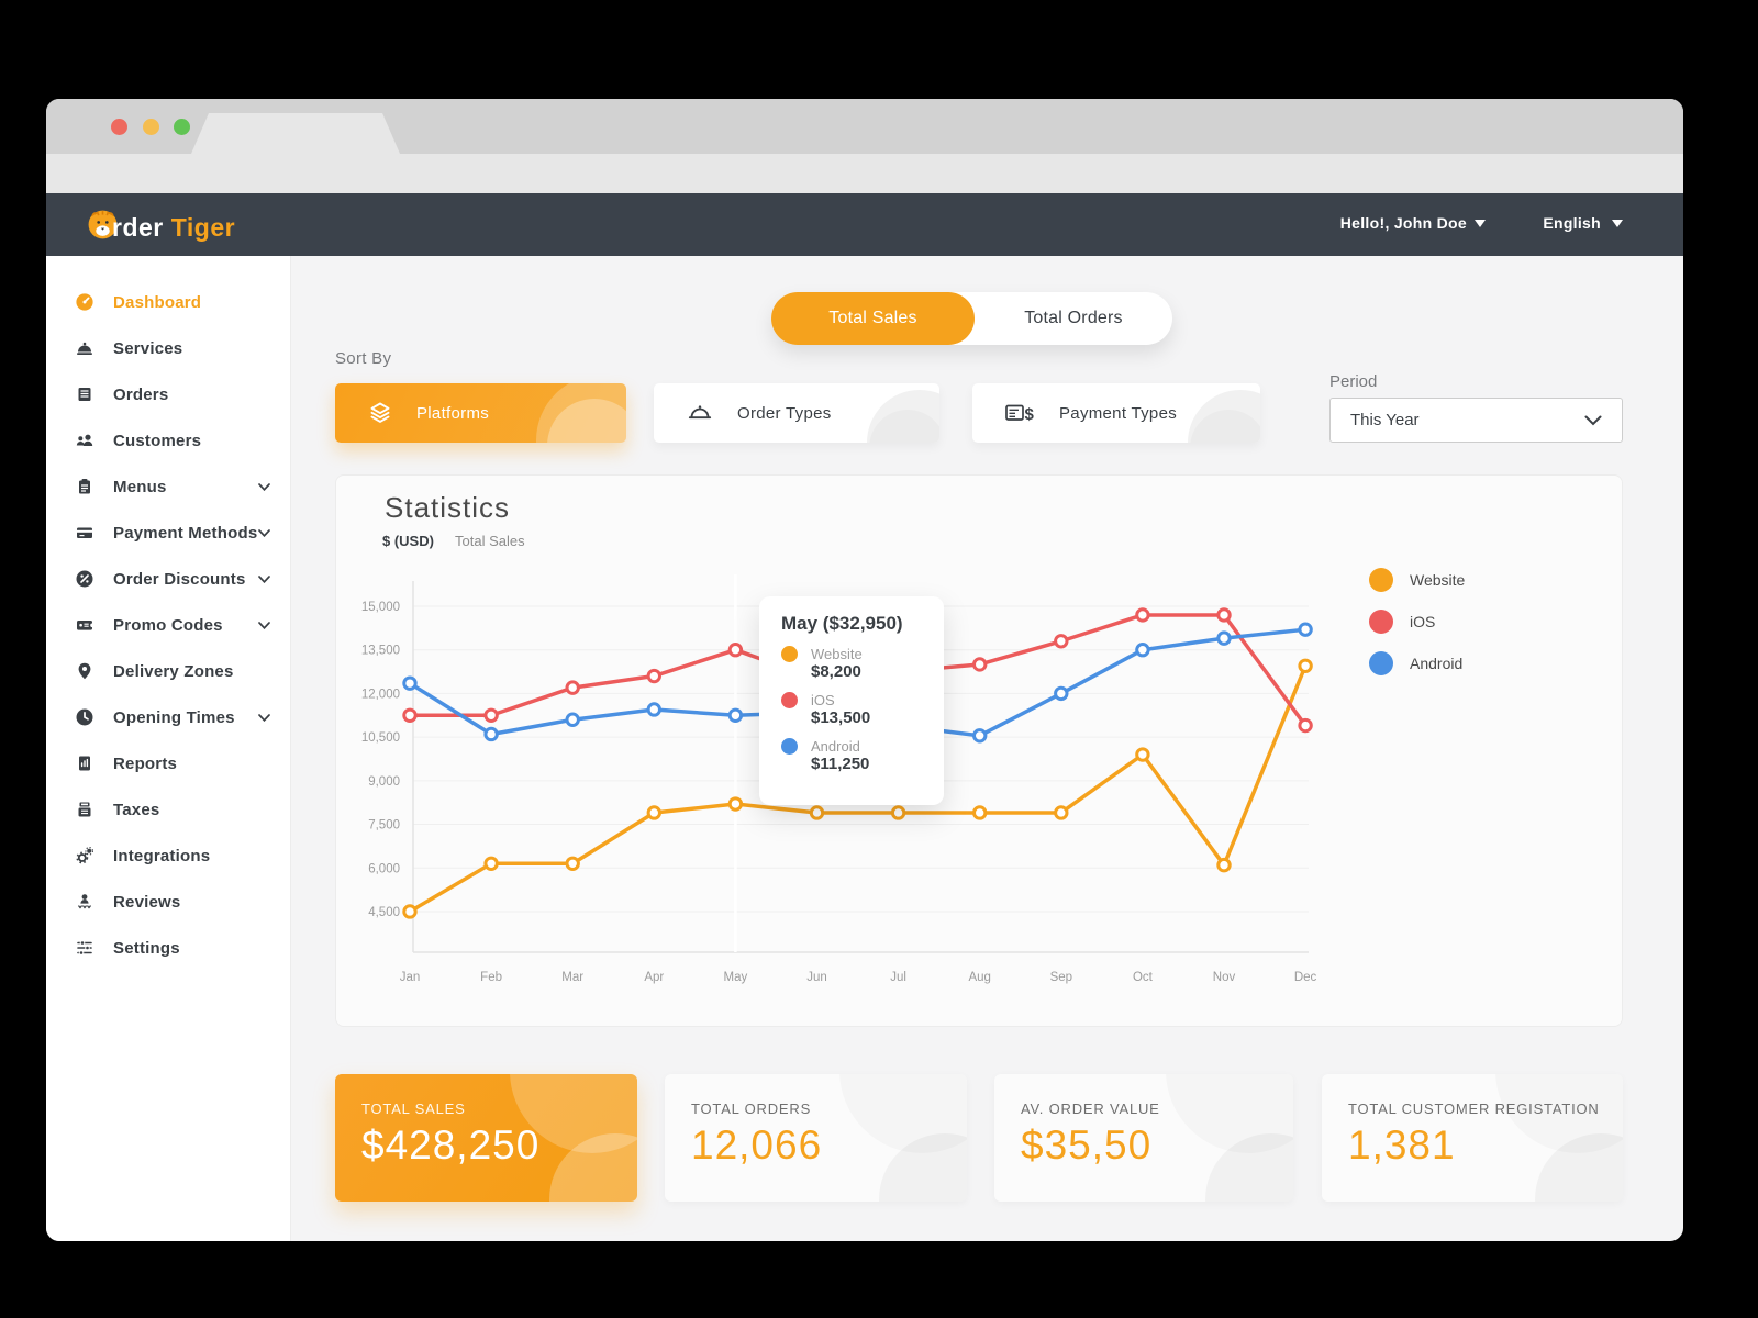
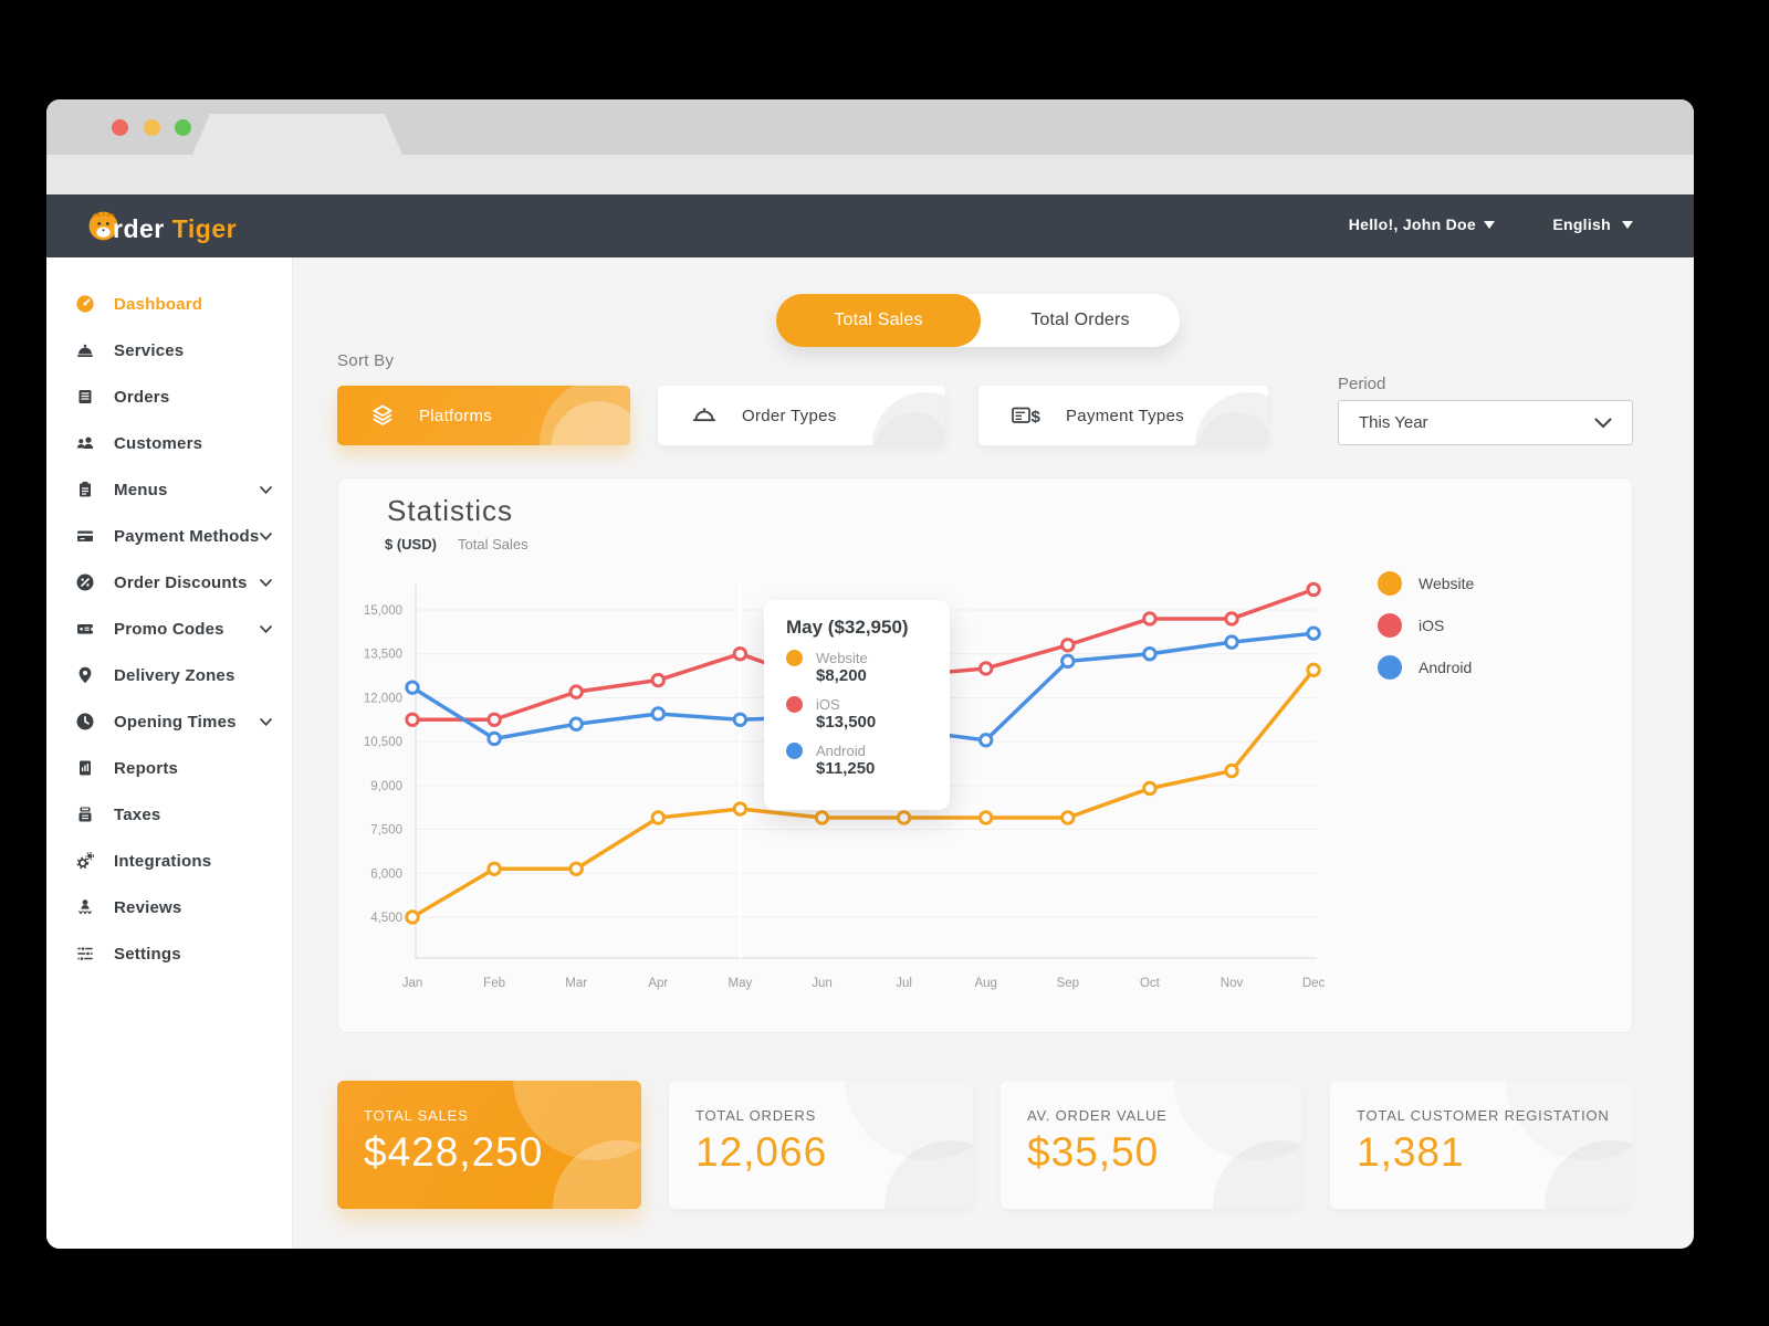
Android/Sep: 12000 -> 13200
Website/Oct: 9900 -> 8900
Website/Nov: 6100 -> 9500
iOS/Dec: 10900 -> 15700
